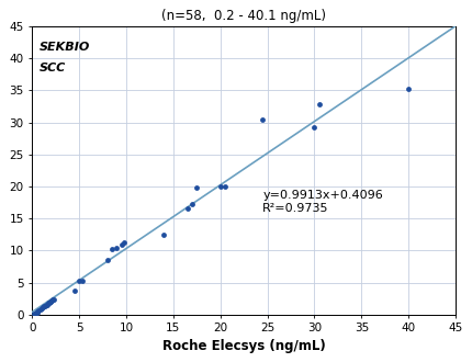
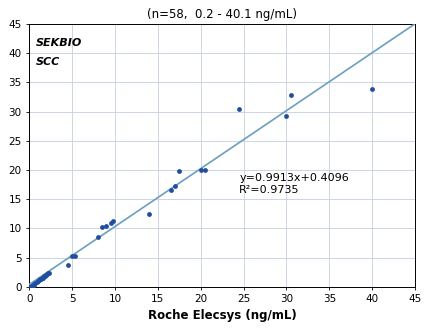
40: 35.2 -> 33.8
